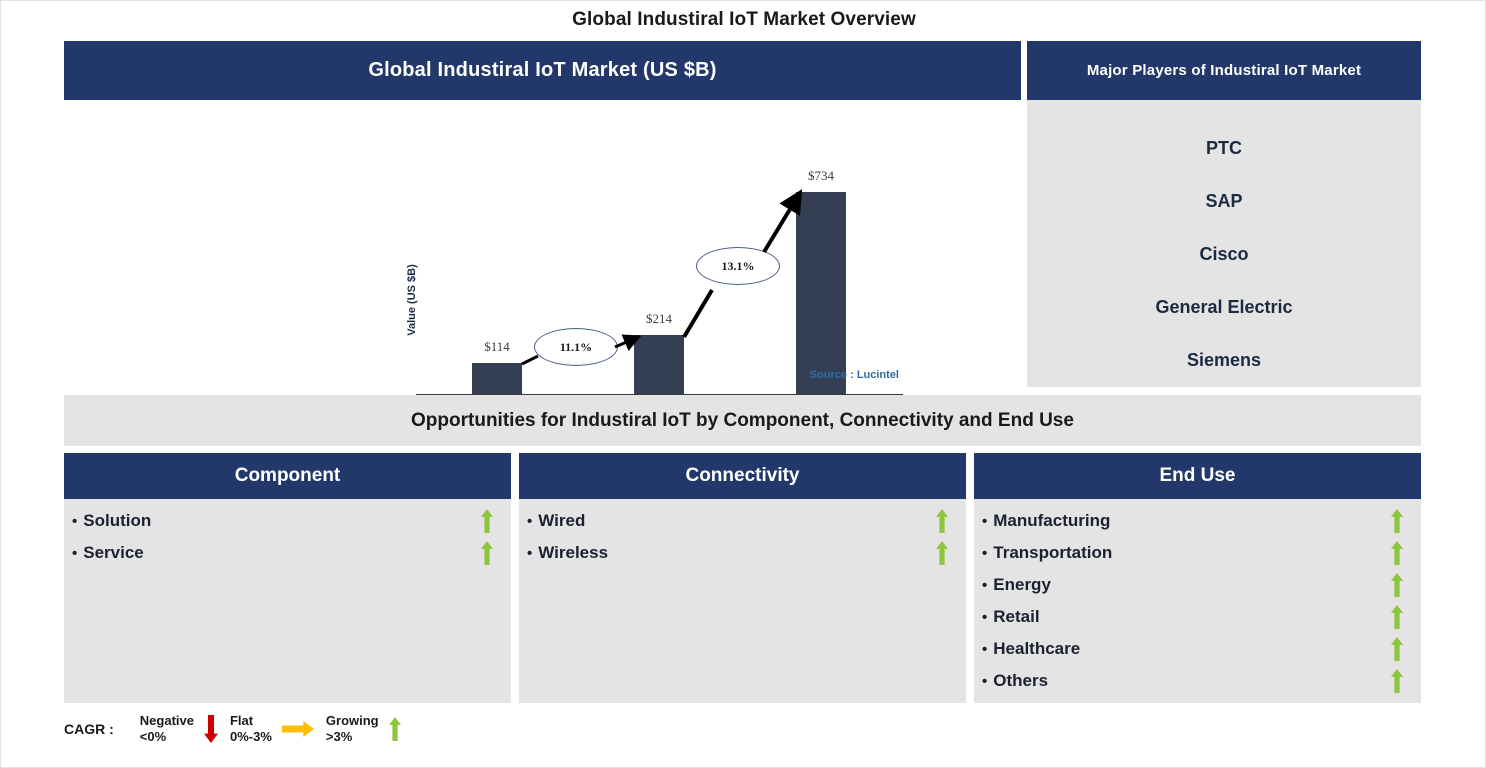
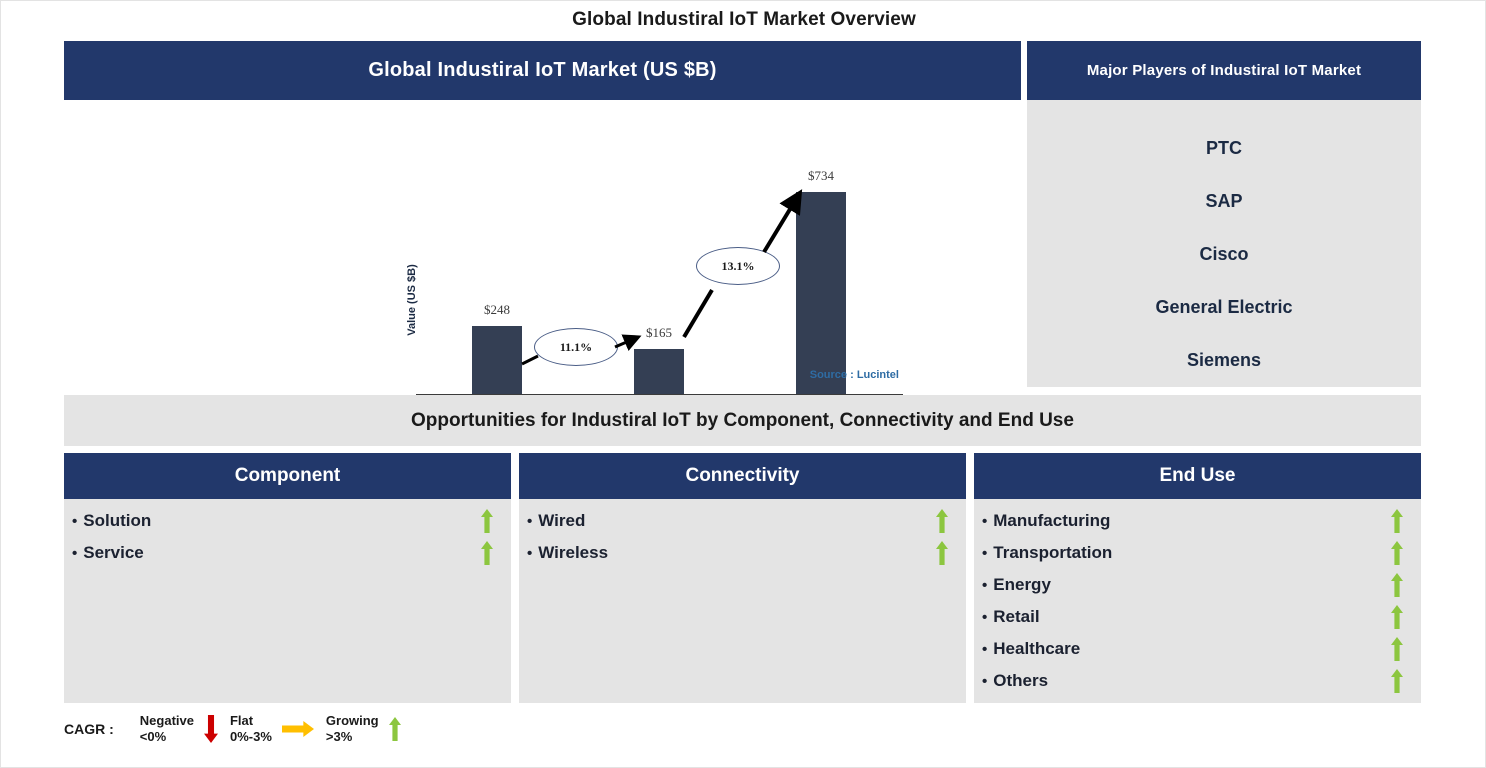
2019: $114 -> $248
2025: $214 -> $165
